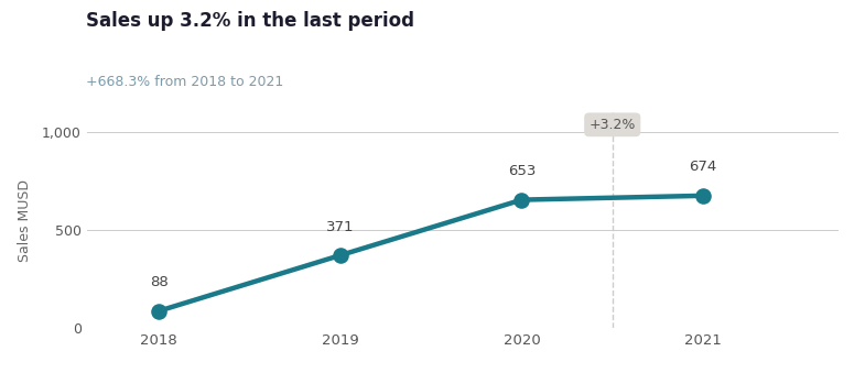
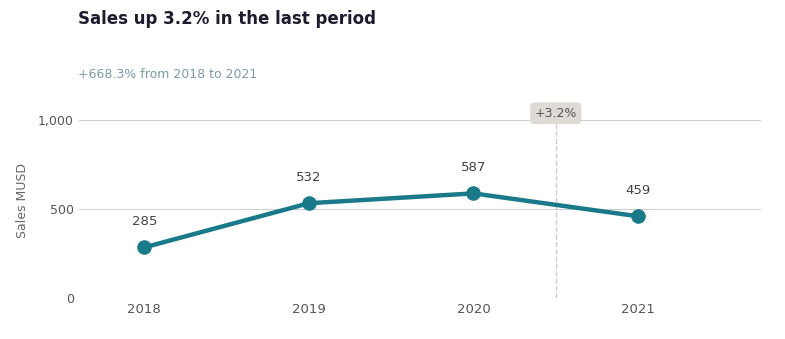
2018: 88 -> 285
2019: 371 -> 532
2020: 653 -> 587
2021: 674 -> 459
